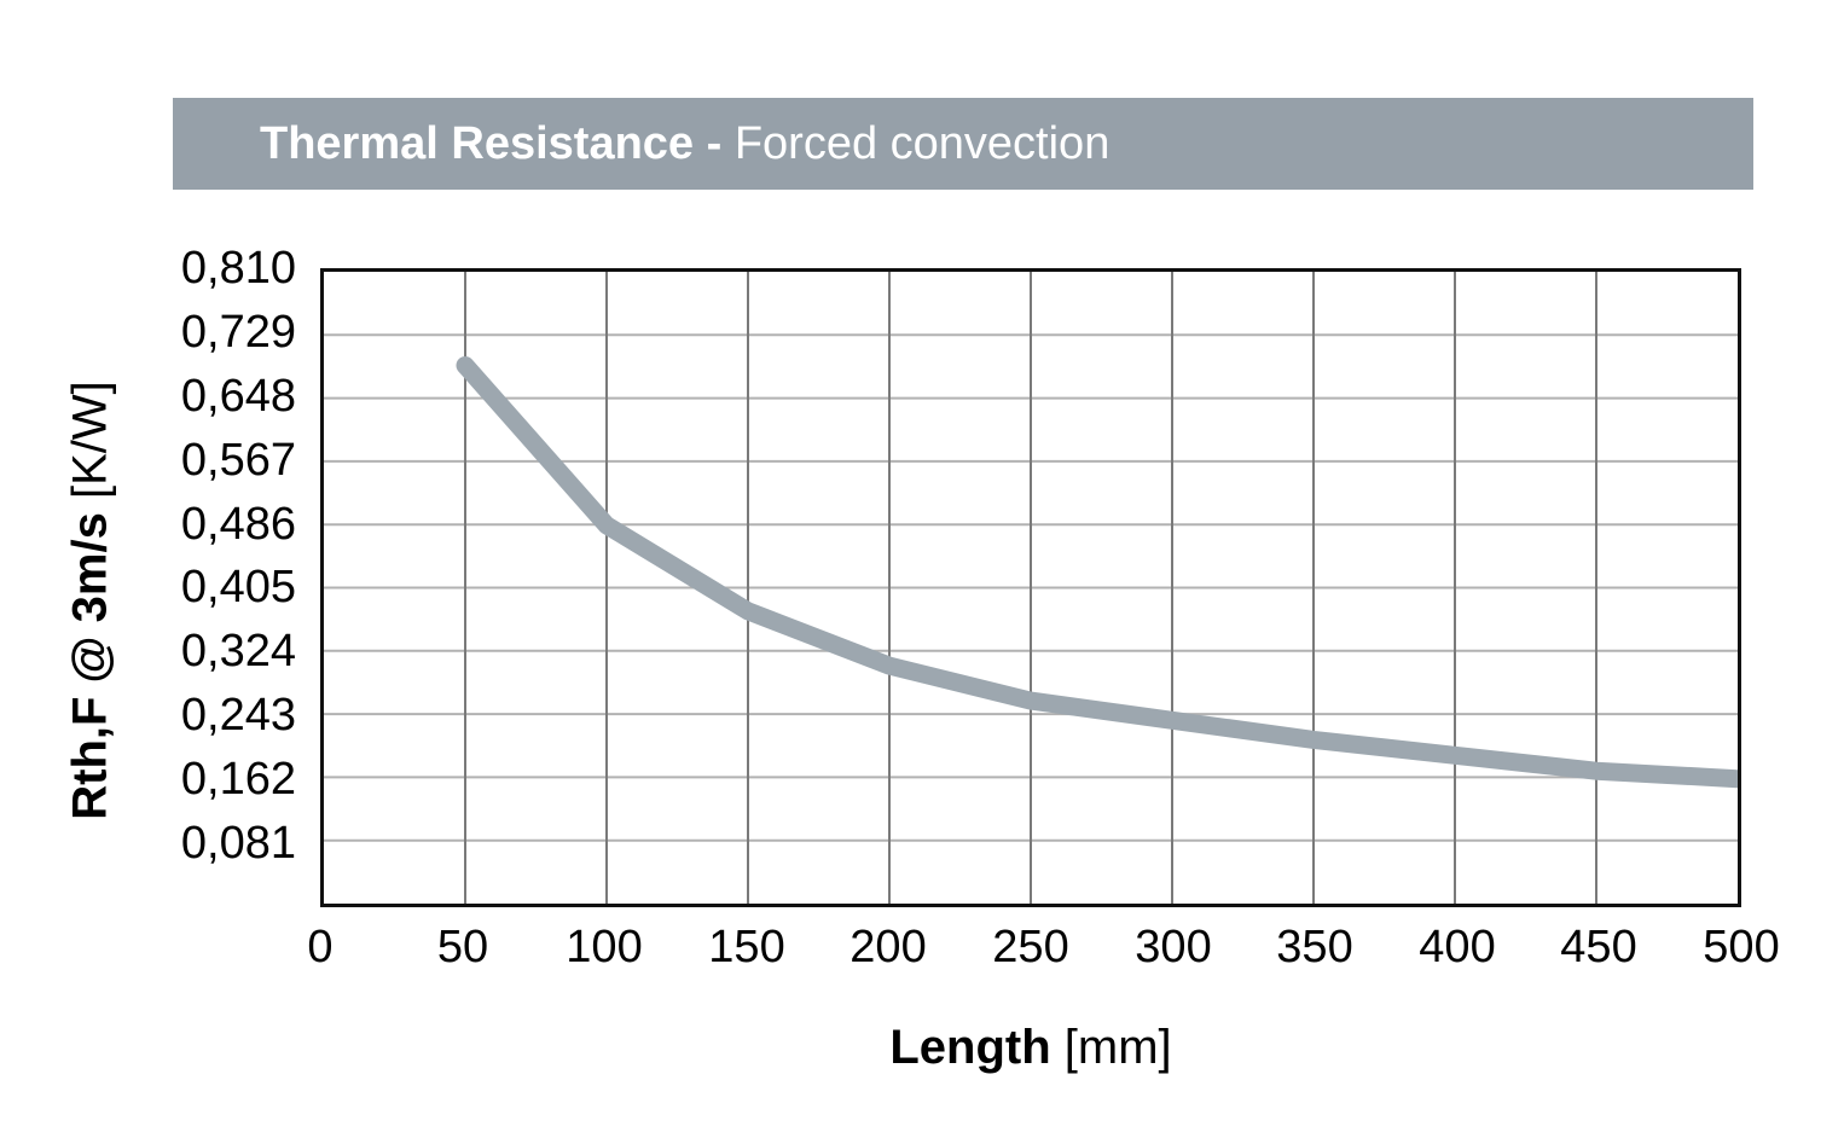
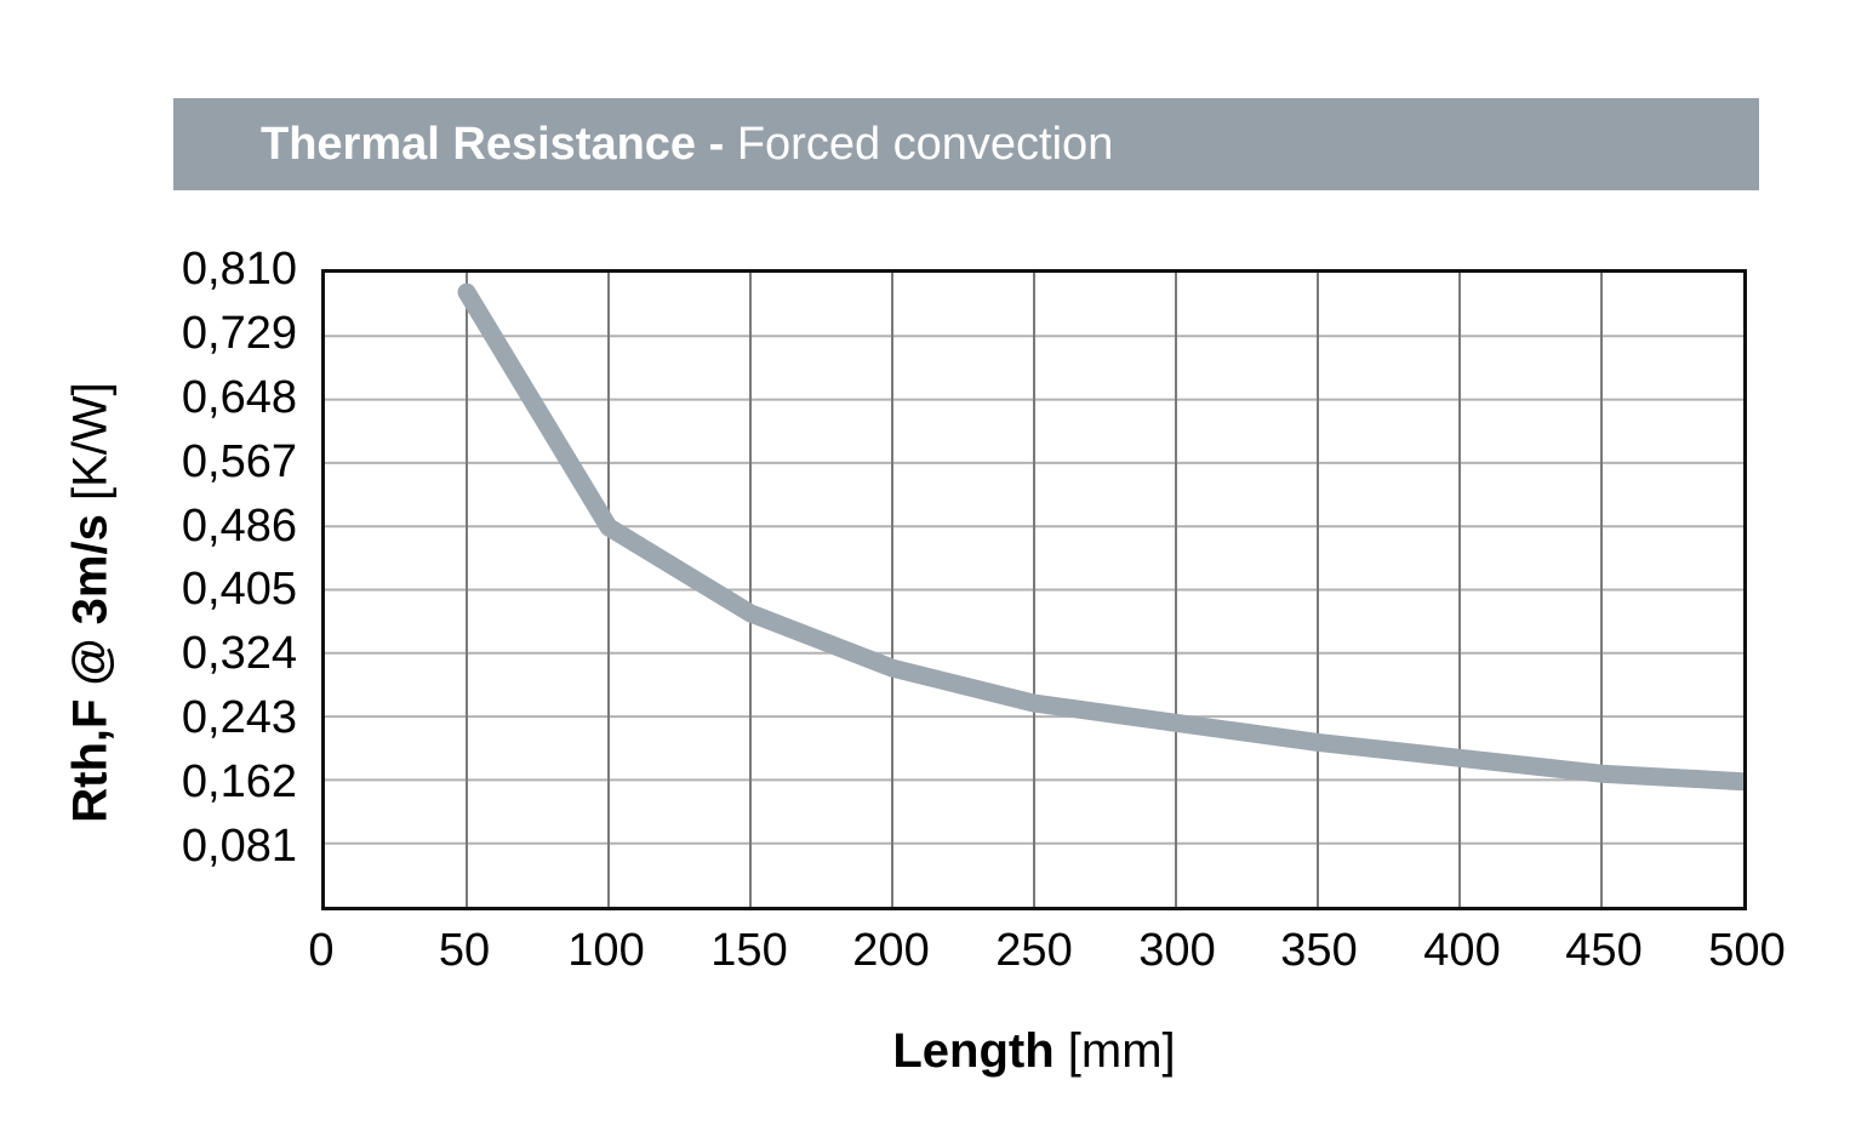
50: 0,69 -> 0,79
